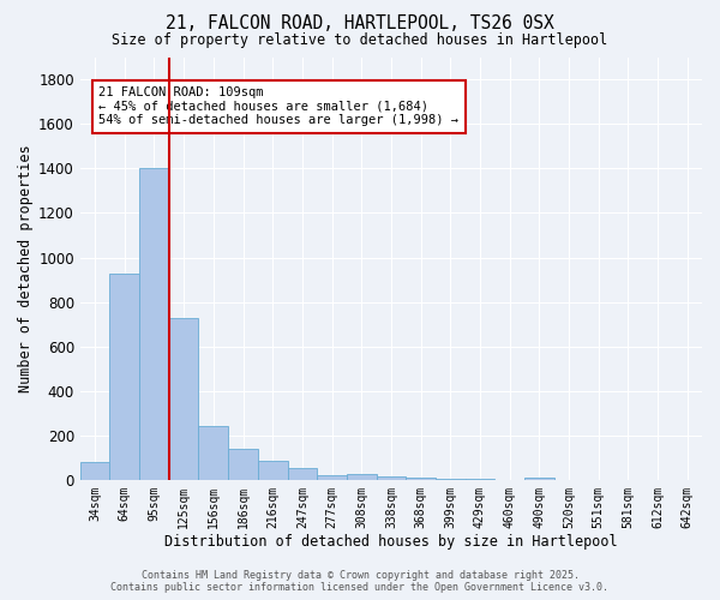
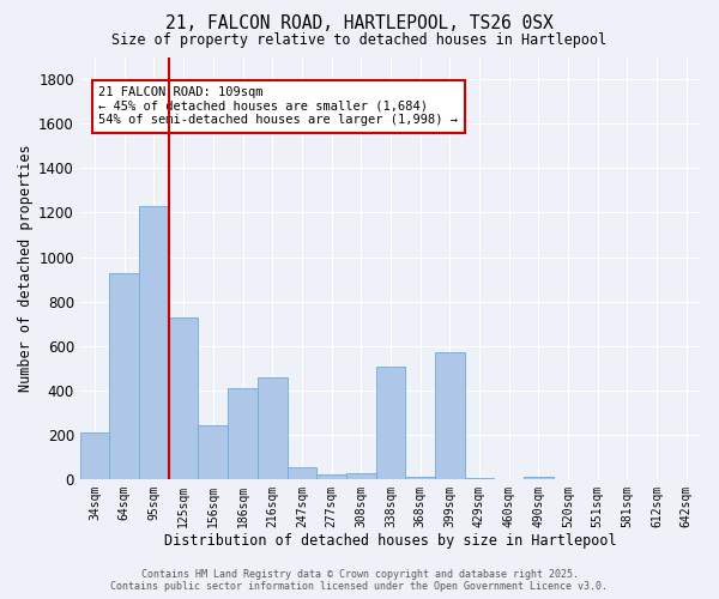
34sqm: 80 -> 210
95sqm: 1400 -> 1230
186sqm: 140 -> 410
216sqm: 80 -> 460
338sqm: 20 -> 510
399sqm: 10 -> 570
